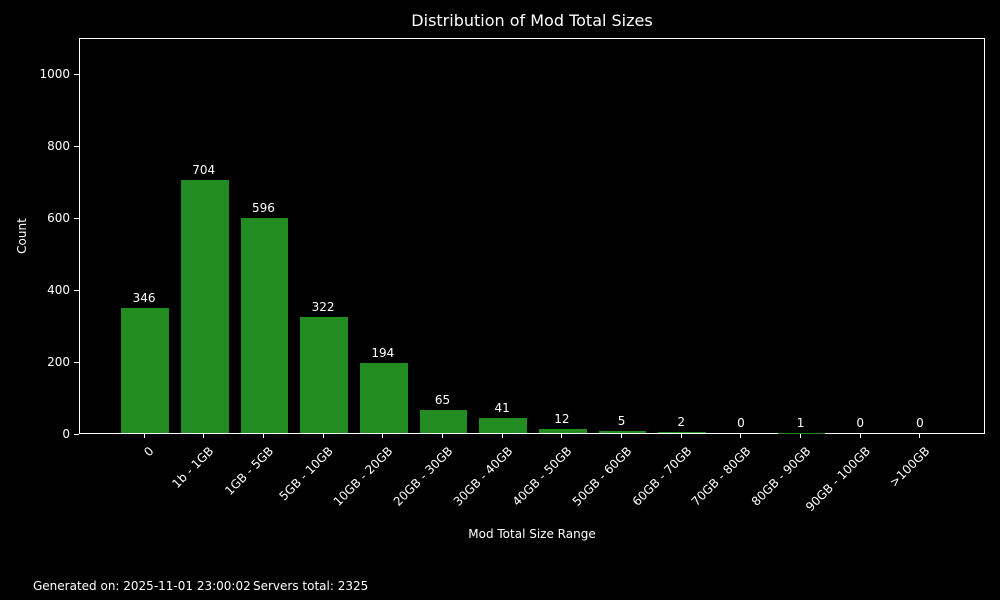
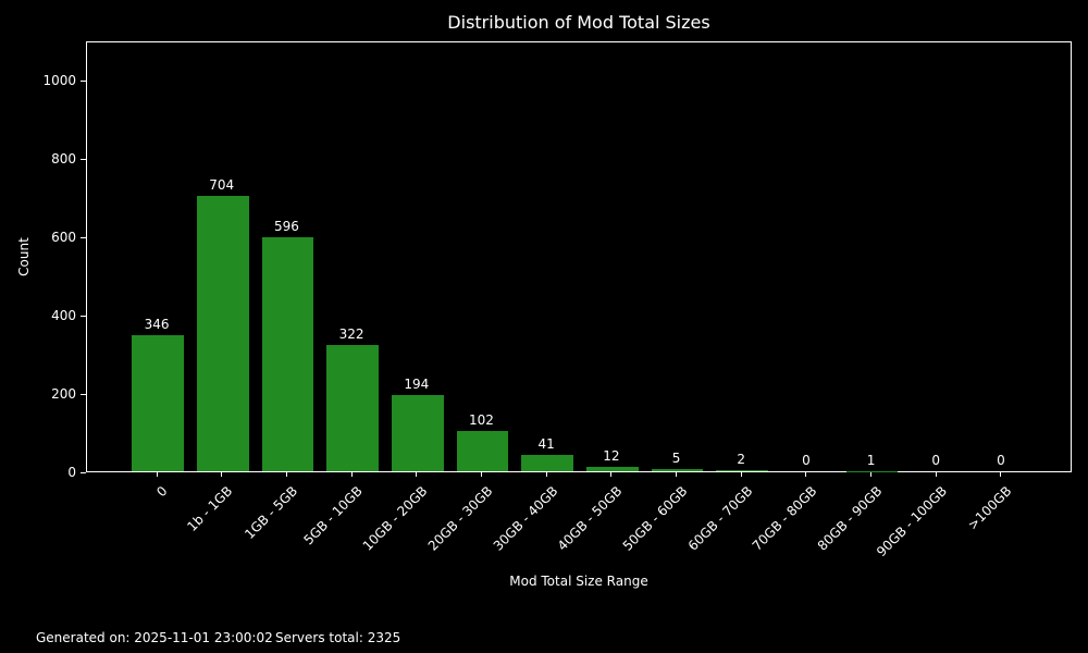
20GB - 30GB: 65 -> 102
